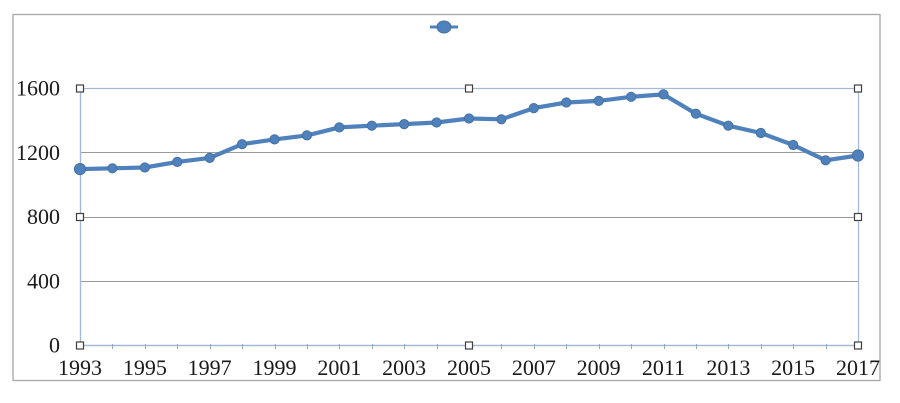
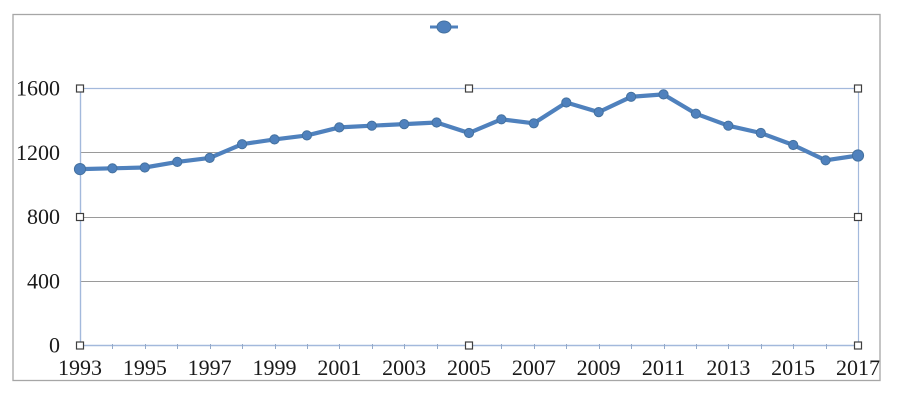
2005: 1410 -> 1320
2007: 1480 -> 1380
2009: 1520 -> 1450
